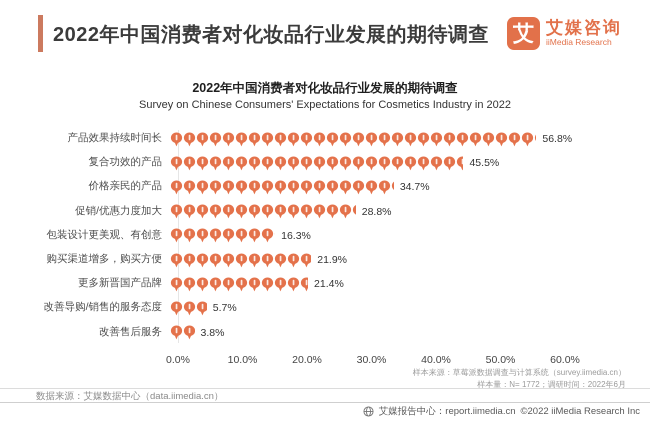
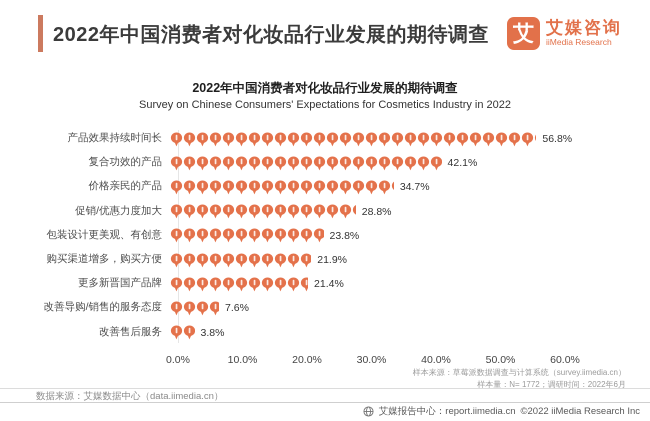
复合功效的产品: 45.5% -> 42.1%
包装设计更美观、有创意: 16.3% -> 23.8%
改善导购/销售的服务态度: 5.7% -> 7.6%
